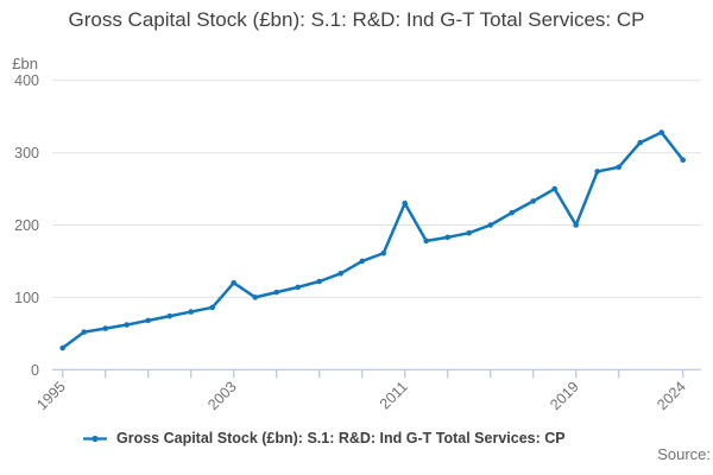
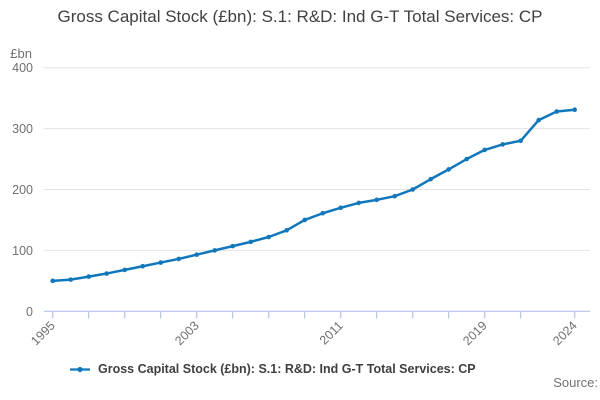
1995: 30 -> 50
2003: 120 -> 90
2011: 230 -> 170
2019: 200 -> 260
2024: 290 -> 330
